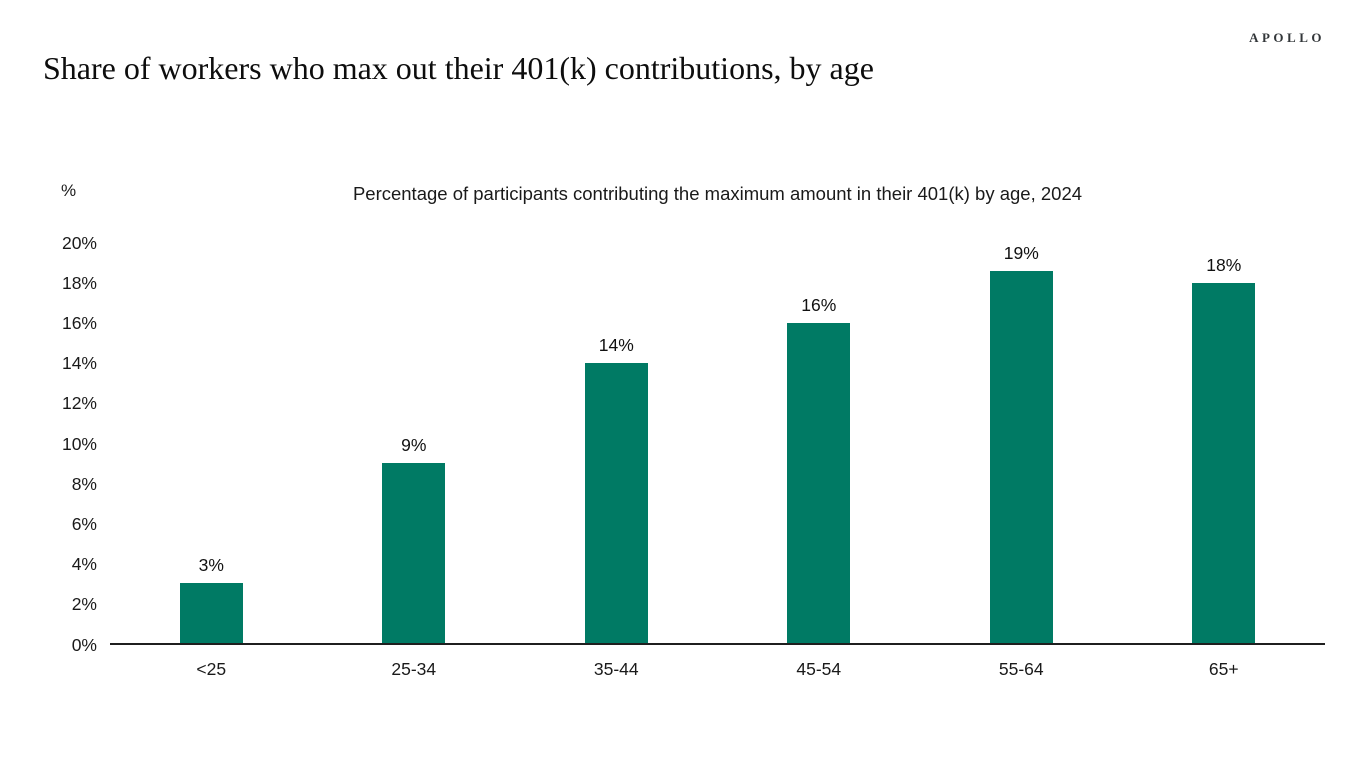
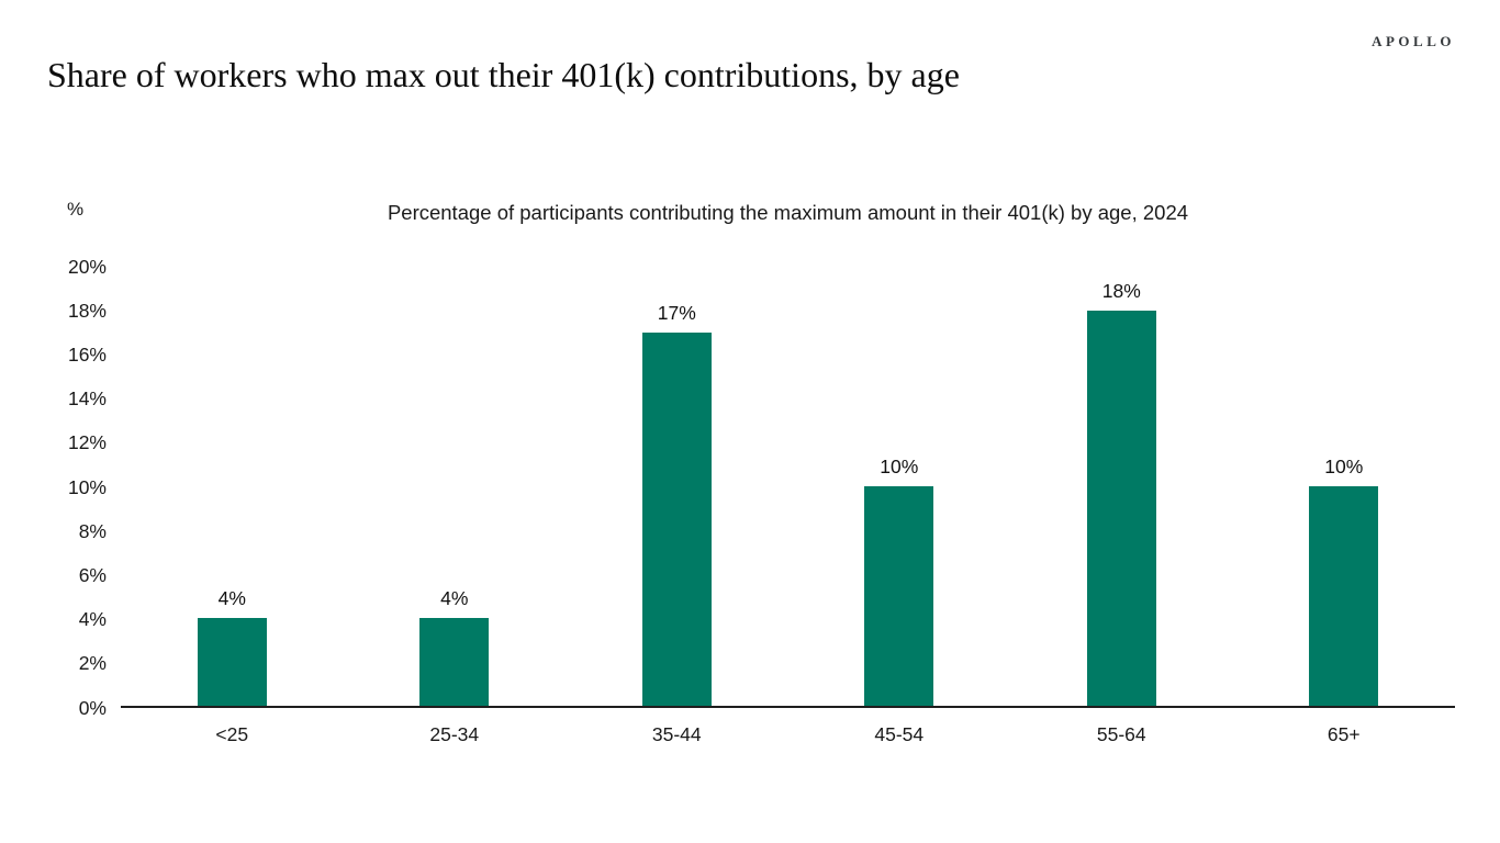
<25: 3% -> 4%
25-34: 9% -> 4%
35-44: 14% -> 17%
45-54: 16% -> 10%
55-64: 19% -> 18%
65+: 18% -> 10%
